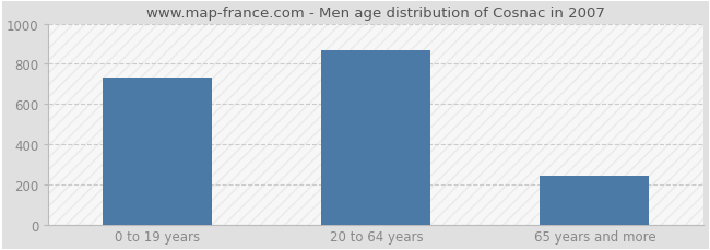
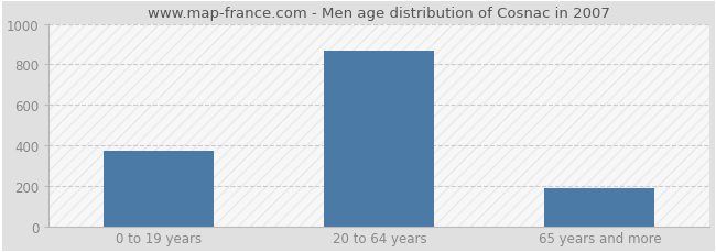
0 to 19 years: 730 -> 380
65 years and more: 240 -> 190
